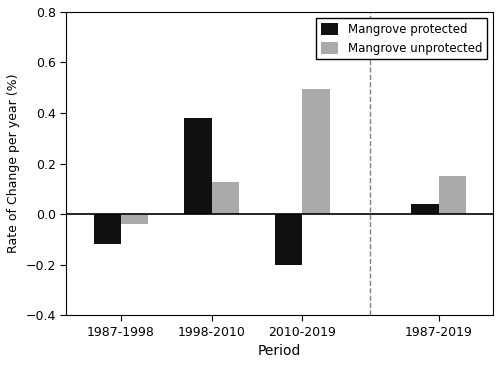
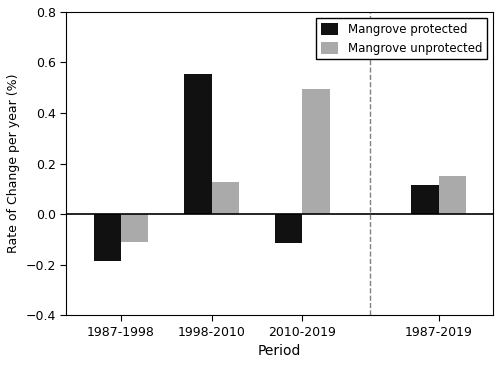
Mangrove protected/1987-1998: -0.120 -> -0.185
Mangrove unprotected/1987-1998: -0.040 -> -0.110
Mangrove protected/1998-2010: 0.380 -> 0.555
Mangrove protected/2010-2019: -0.200 -> -0.115
Mangrove protected/1987-2019: 0.040 -> 0.115
